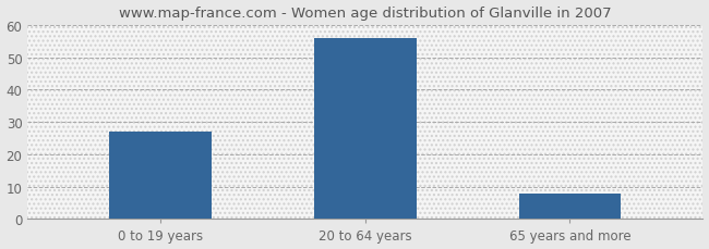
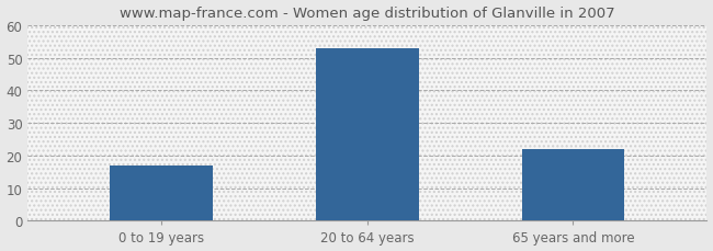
0 to 19 years: 27 -> 17
20 to 64 years: 56 -> 53
65 years and more: 8 -> 22
